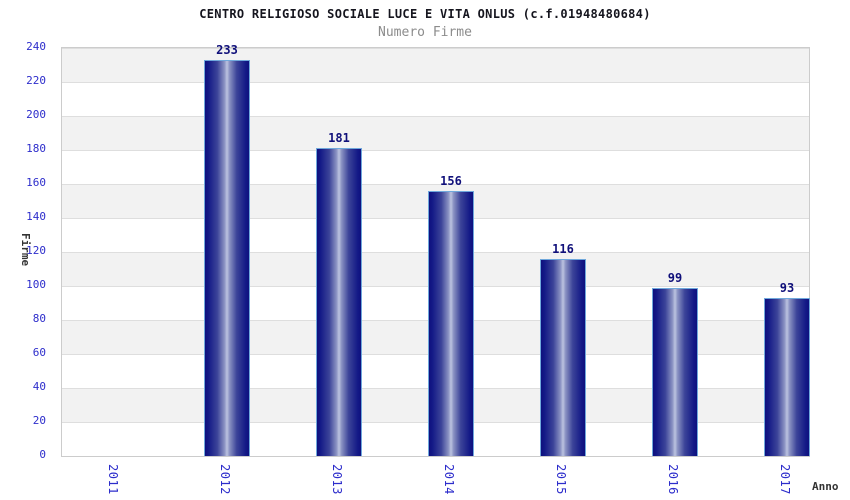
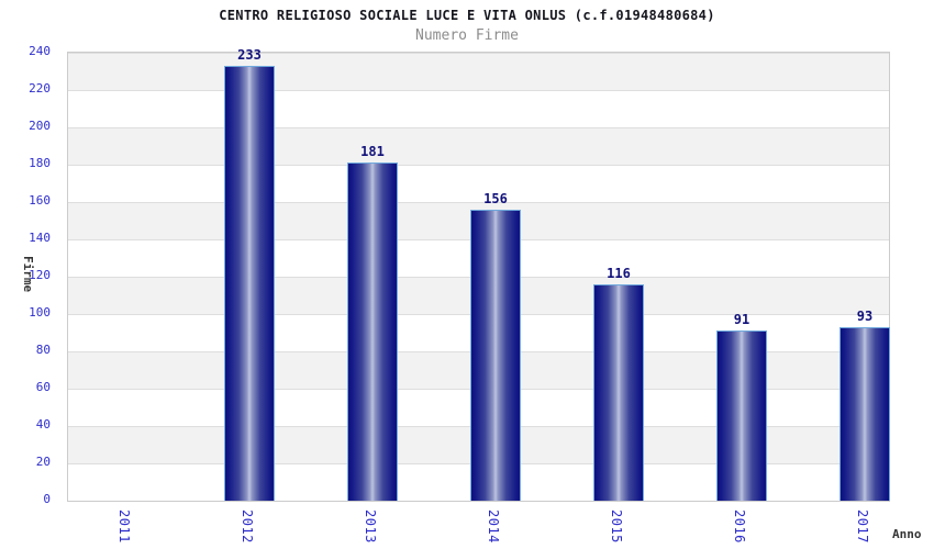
2016: 99 -> 91
